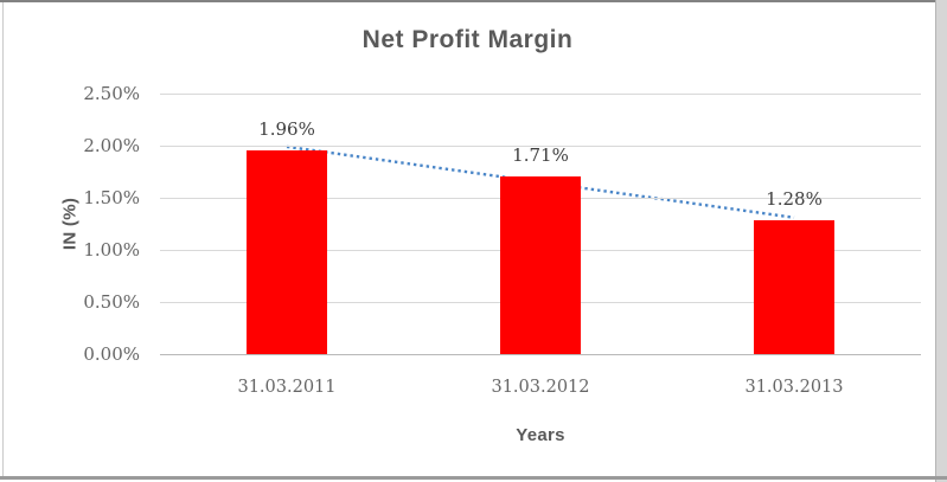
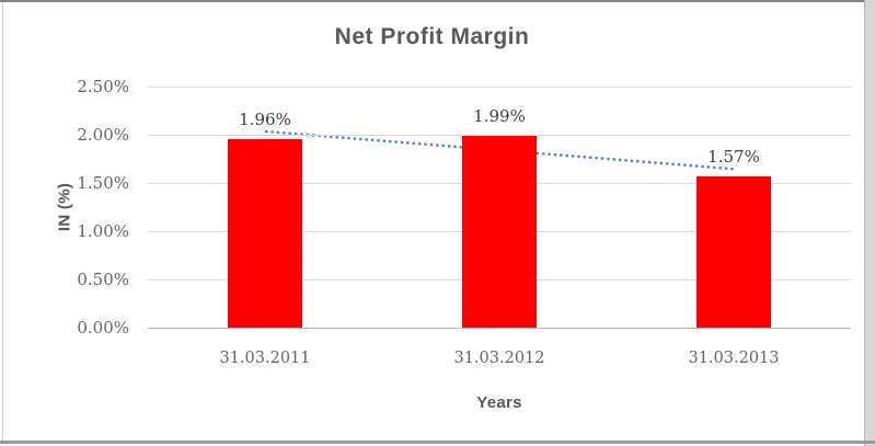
31.03.2012: 1.71% -> 1.99%
31.03.2013: 1.28% -> 1.57%
